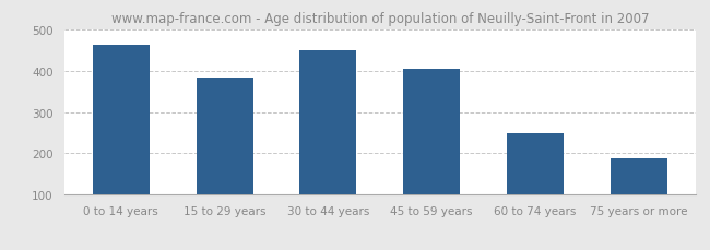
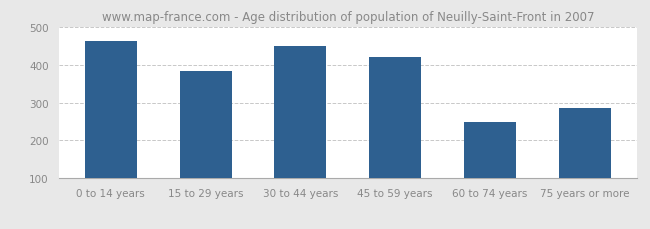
45 to 59 years: 403 -> 420
75 years or more: 189 -> 285
